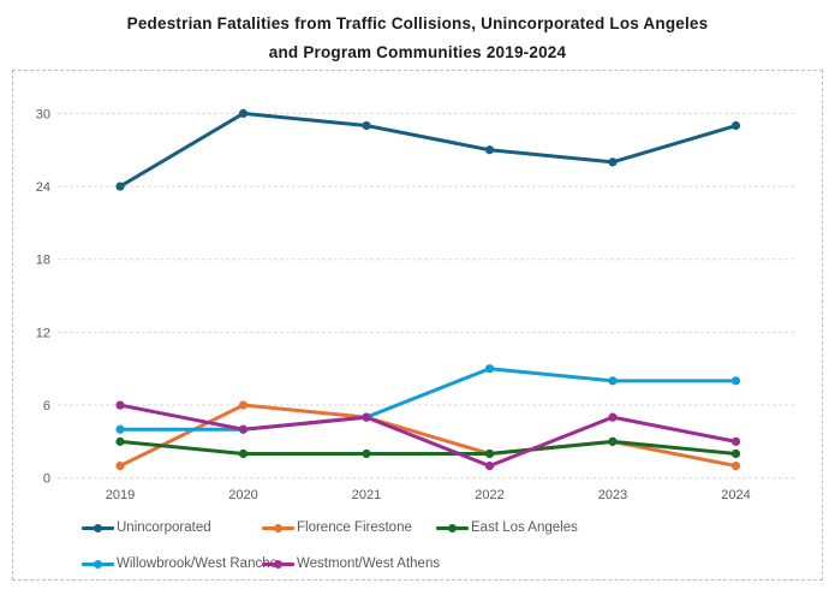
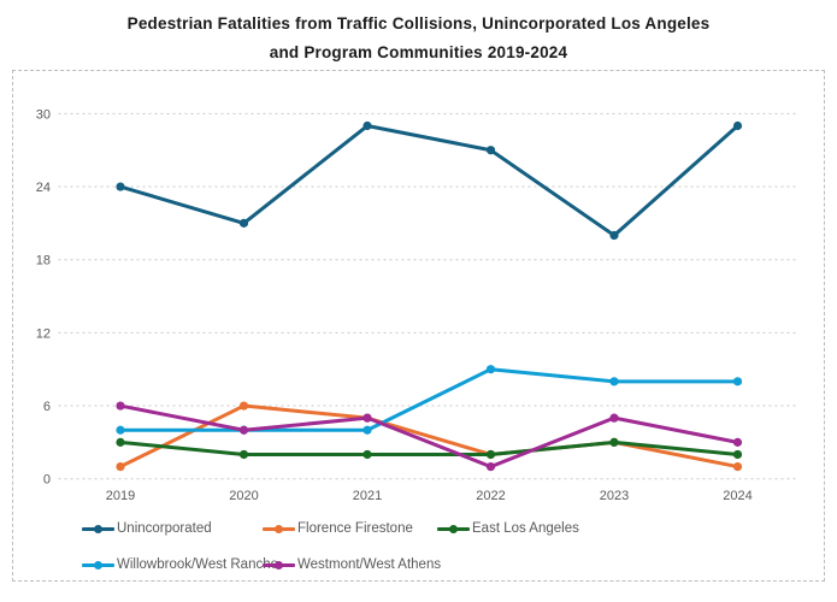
Unincorporated/2020: 30 -> 21
Willowbrook/West Rancho/2021: 5 -> 4
Unincorporated/2023: 26 -> 20
